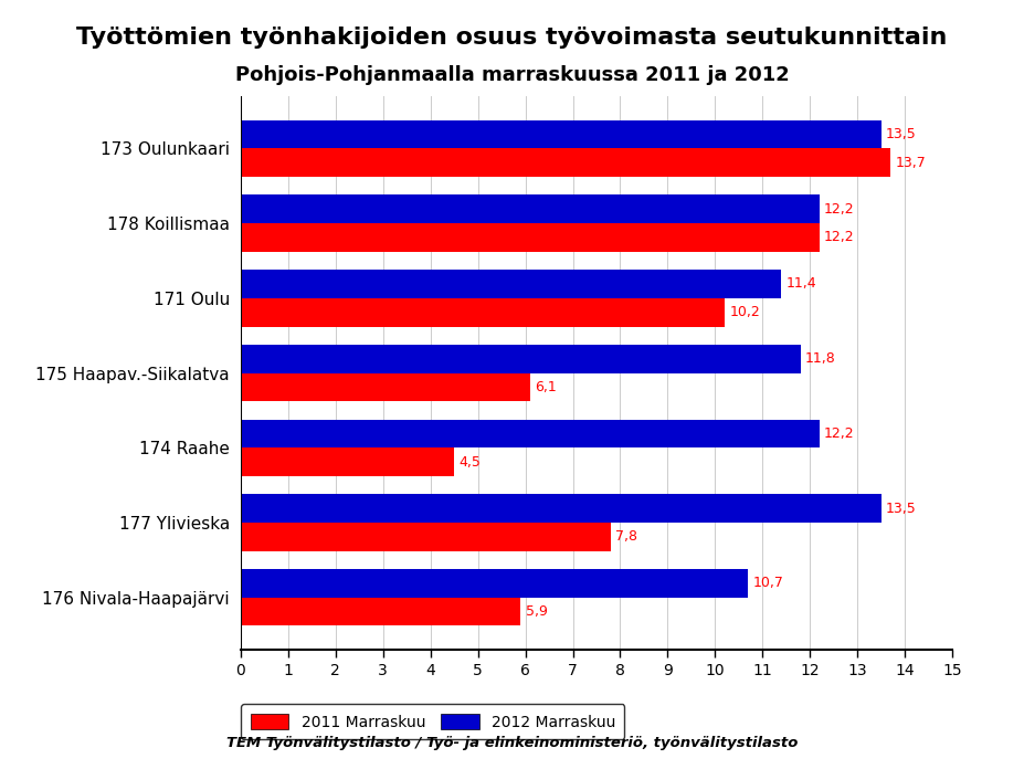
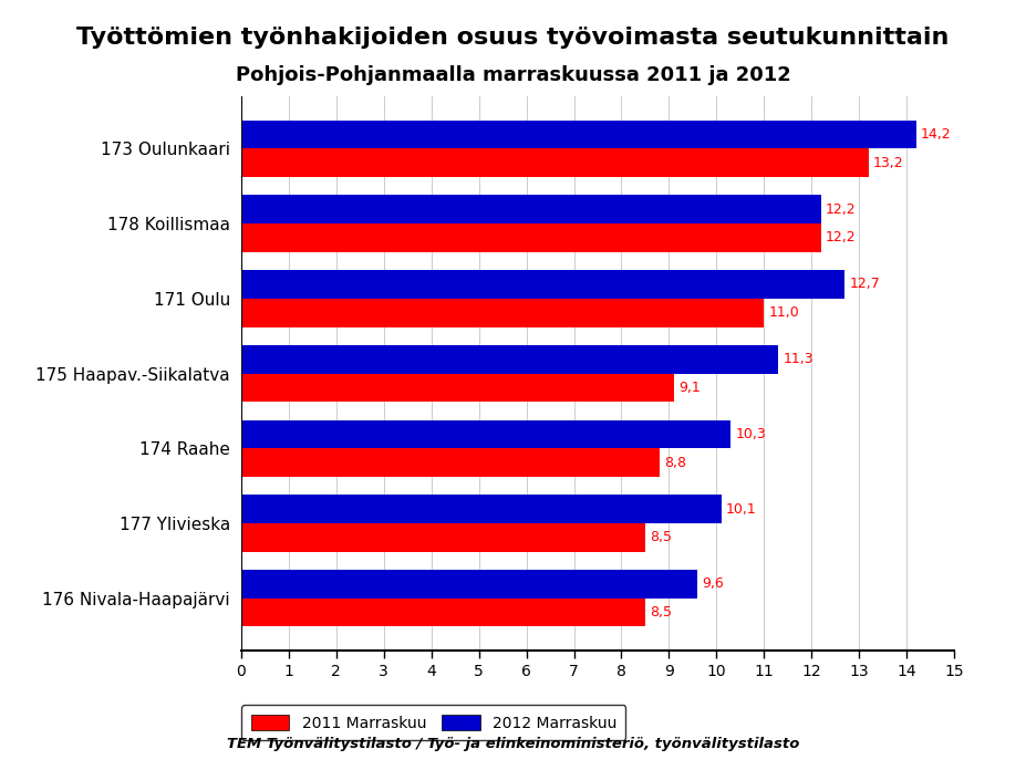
2012 Marraskuu/173 Oulunkaari: 13,5 -> 14,2
2011 Marraskuu/173 Oulunkaari: 13,7 -> 13,2
2012 Marraskuu/171 Oulu: 11,4 -> 12,7
2011 Marraskuu/171 Oulu: 10,2 -> 11,0
2012 Marraskuu/175 Haapav.-Siikalatva: 11,8 -> 11,3
2011 Marraskuu/175 Haapav.-Siikalatva: 6,1 -> 9,1
2012 Marraskuu/174 Raahe: 12,2 -> 10,3
2011 Marraskuu/174 Raahe: 4,5 -> 8,8
2012 Marraskuu/177 Ylivieska: 13,5 -> 10,1
2011 Marraskuu/177 Ylivieska: 7,8 -> 8,5
2012 Marraskuu/176 Nivala-Haapajärvi: 10,7 -> 9,6
2011 Marraskuu/176 Nivala-Haapajärvi: 5,9 -> 8,5
